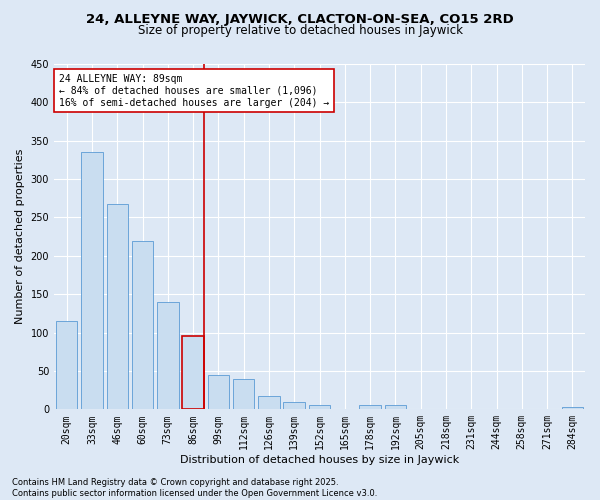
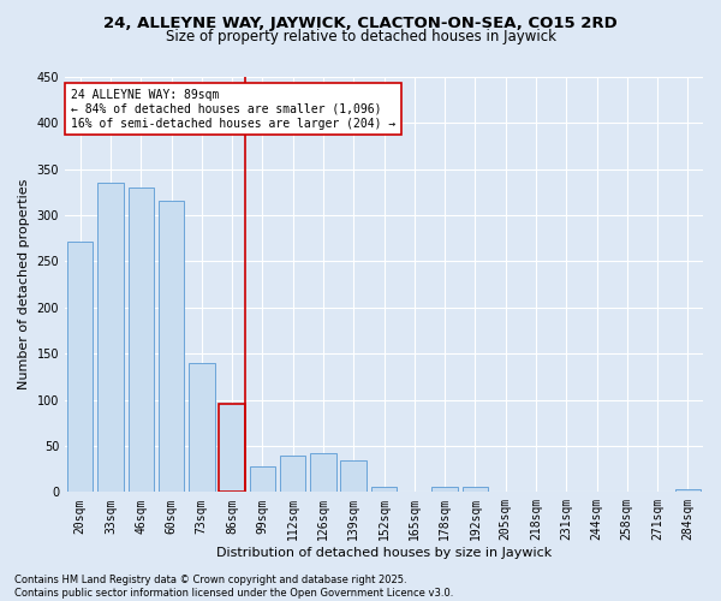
20sqm: 115 -> 272
46sqm: 268 -> 330
60sqm: 220 -> 316
99sqm: 45 -> 28
126sqm: 17 -> 42
139sqm: 10 -> 34
